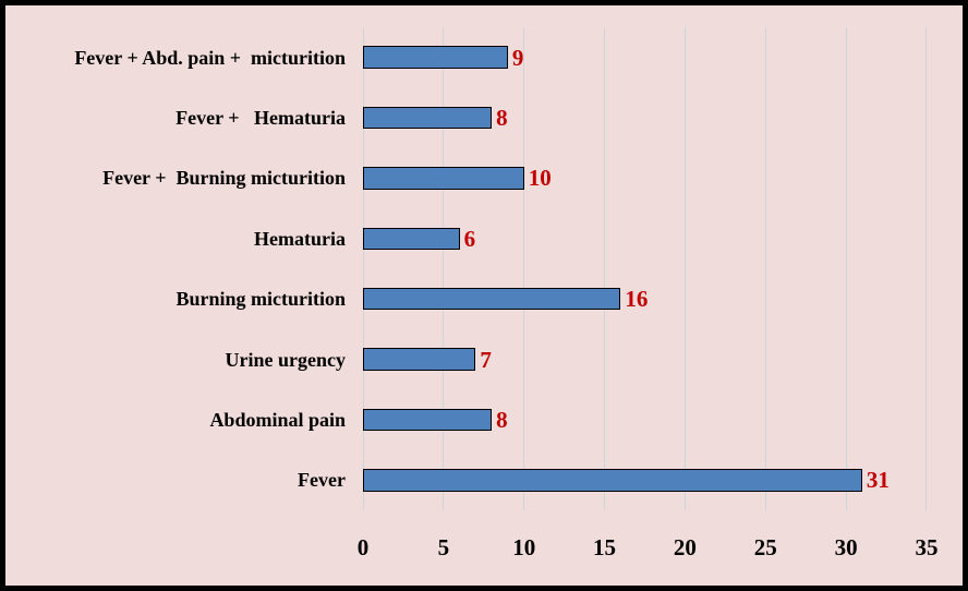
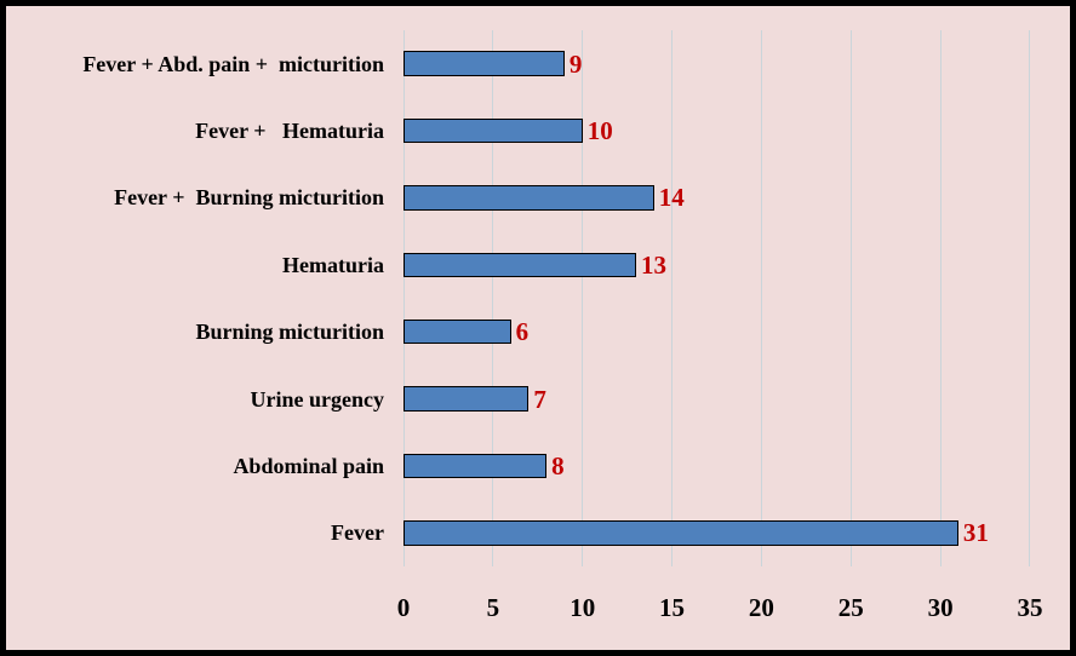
Fever + Hematuria: 8 -> 10
Fever + Burning micturition: 10 -> 14
Hematuria: 6 -> 13
Burning micturition: 16 -> 6
